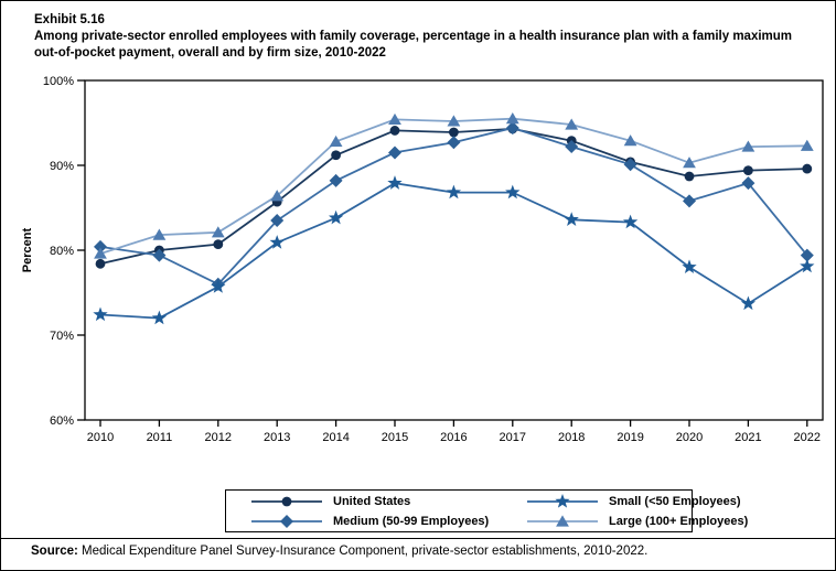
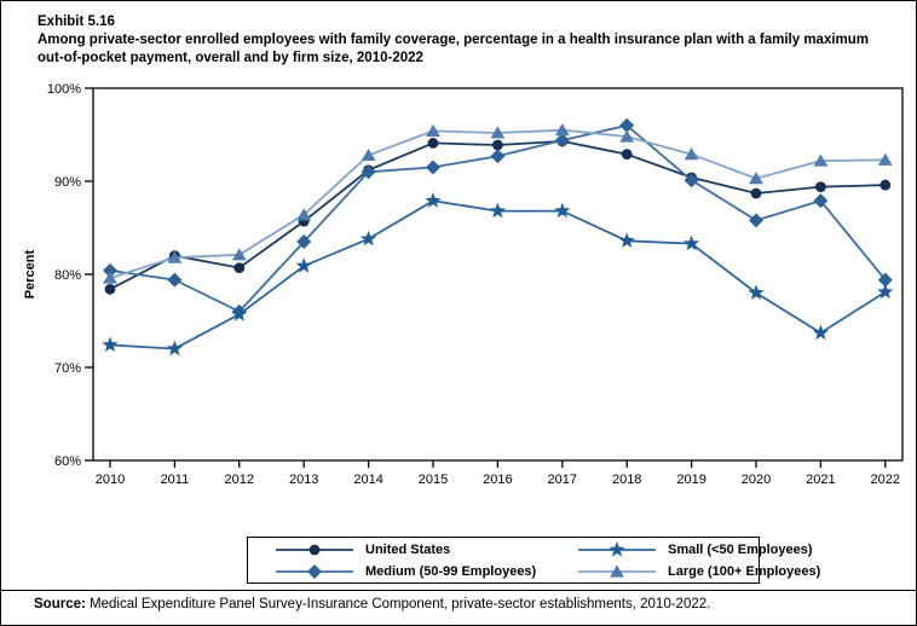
United States/2011: 80% -> 82%
Medium (50-99 Employees)/2014: 88% -> 91%
Medium (50-99 Employees)/2018: 92% -> 96%
